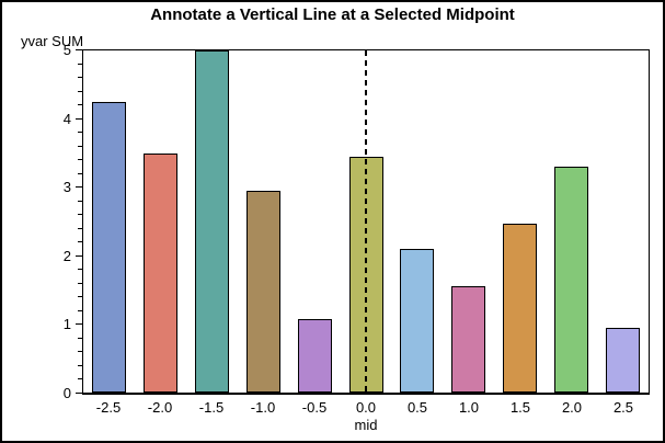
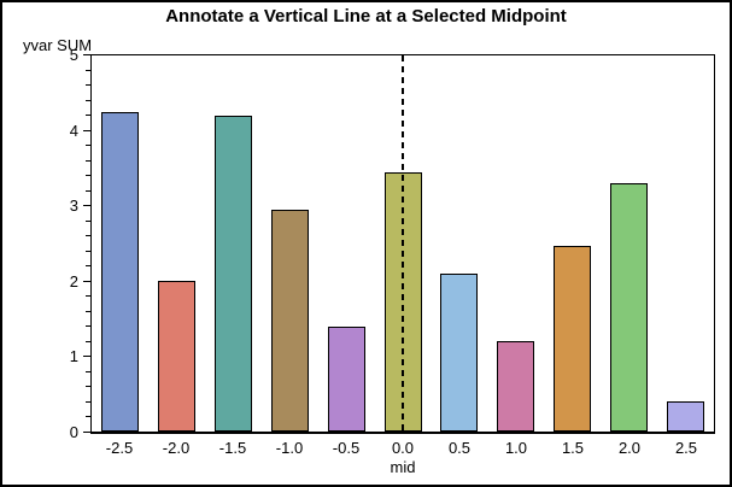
-2.0: 3.5 -> 2.0
-1.5: 5.0 -> 4.2
-0.5: 1.1 -> 1.4
1.0: 1.6 -> 1.2
2.5: 0.9 -> 0.4
